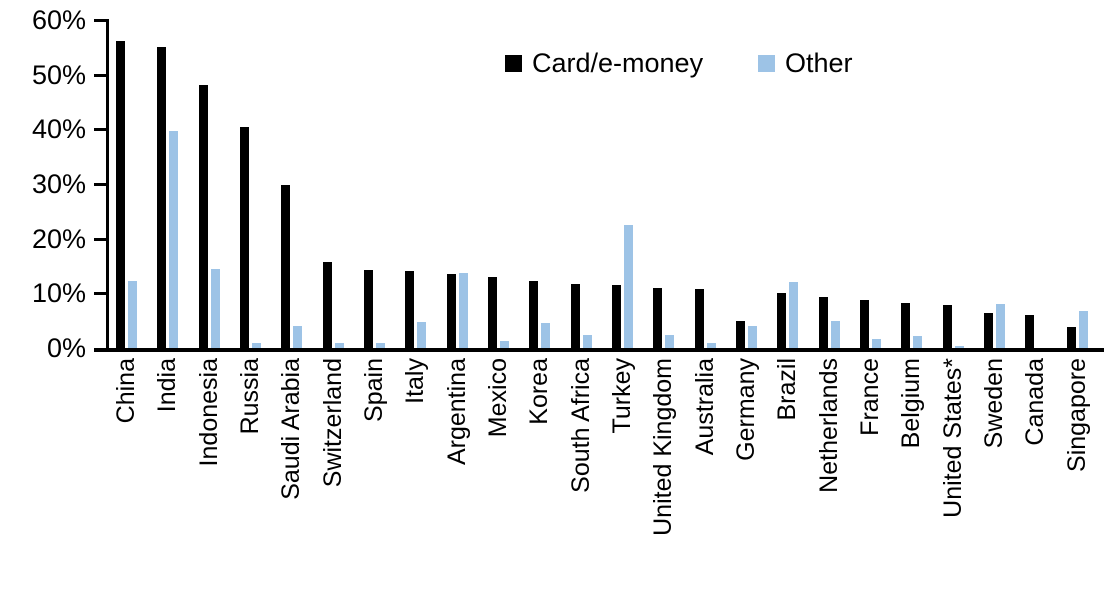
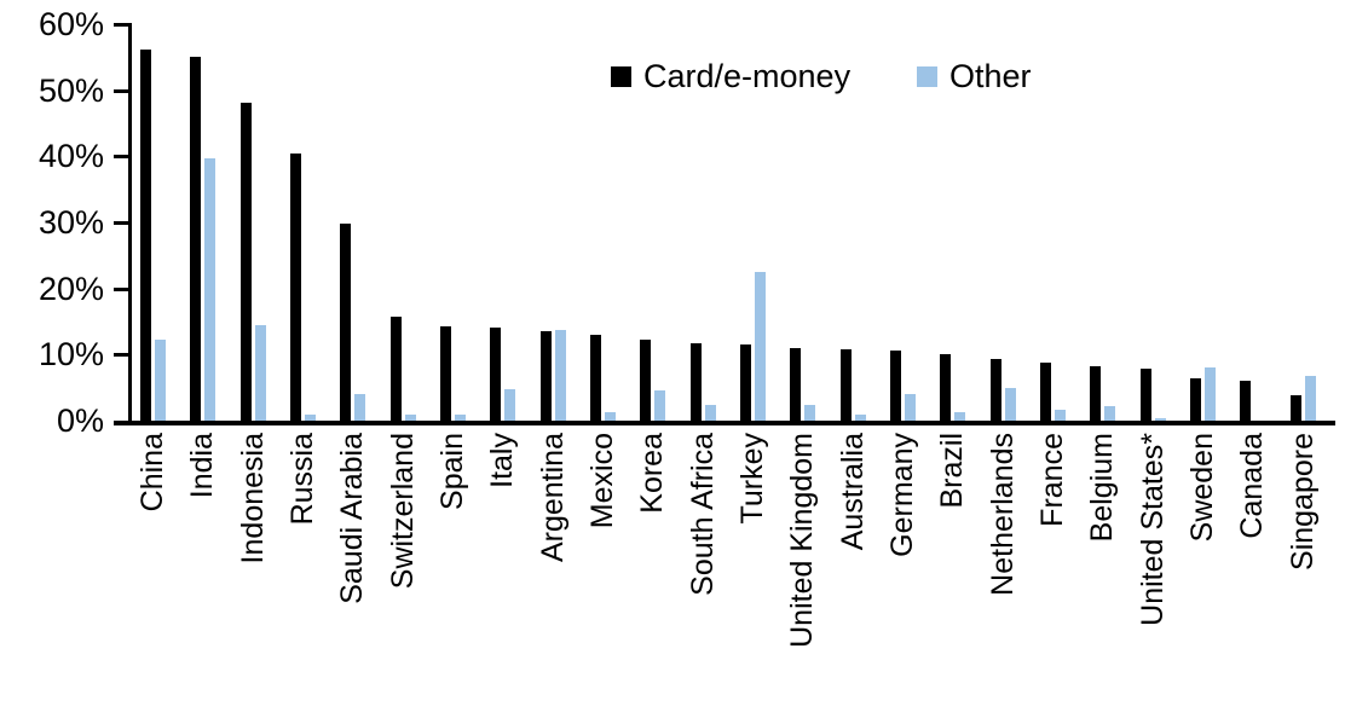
Card/e-money/Germany: 5% -> 11%
Other/Brazil: 12% -> 1%
